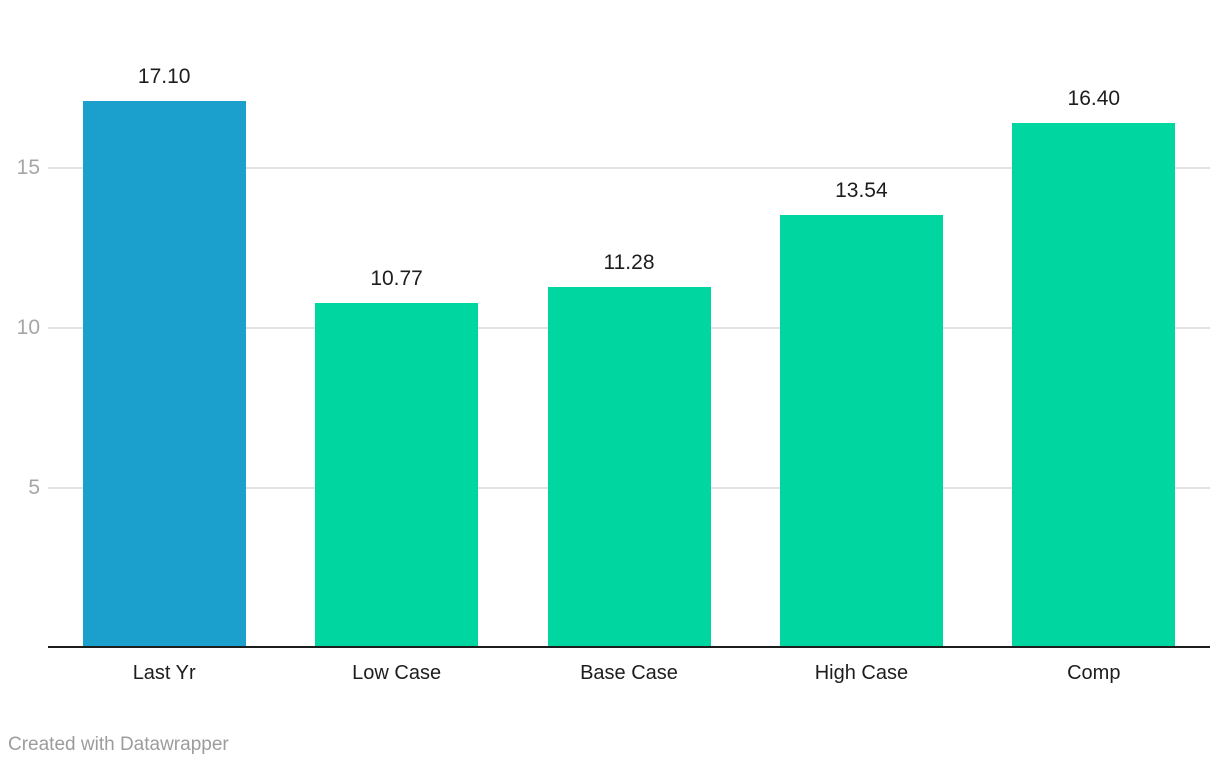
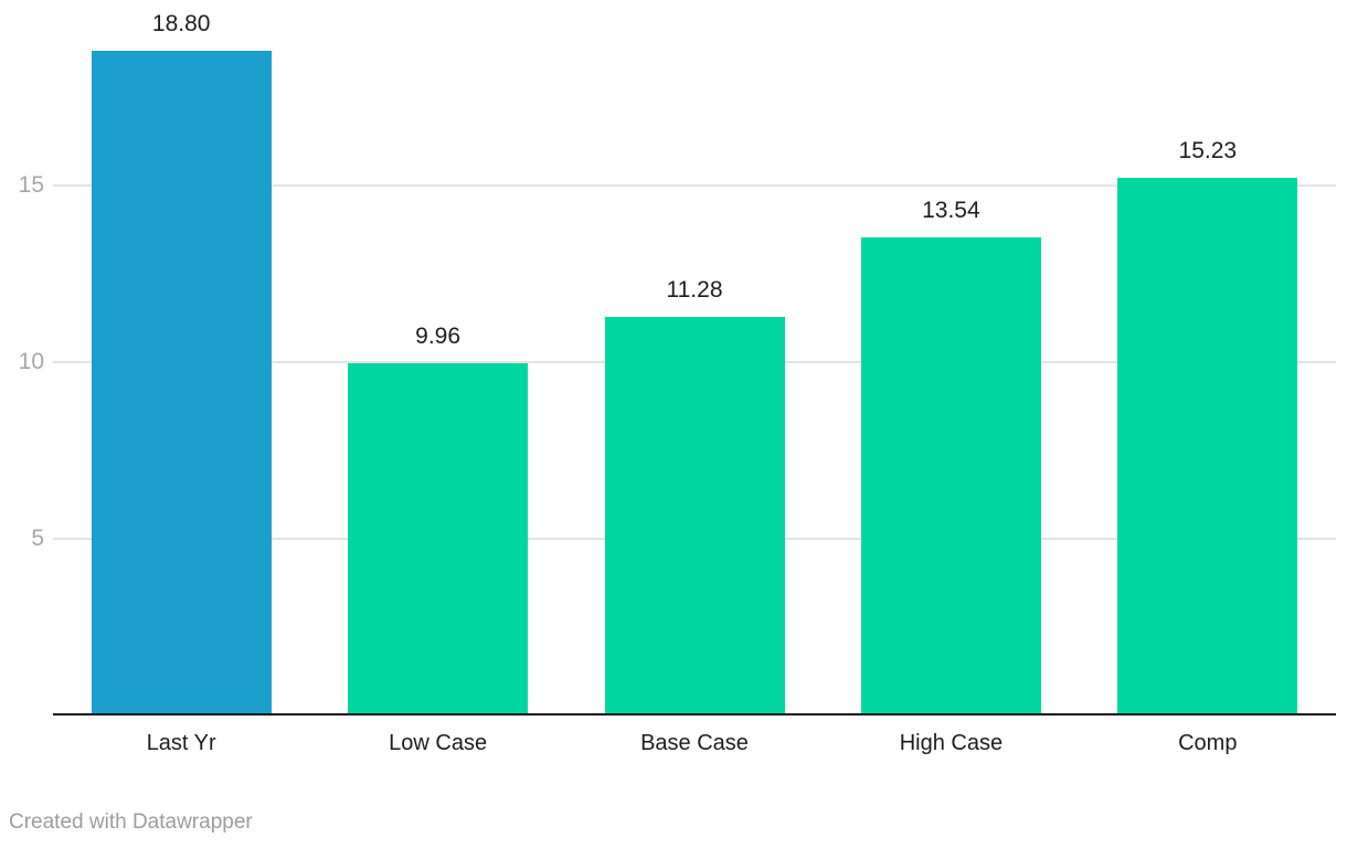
Last Yr: 17.10 -> 18.80
Low Case: 10.77 -> 9.96
Comp: 16.40 -> 15.23
